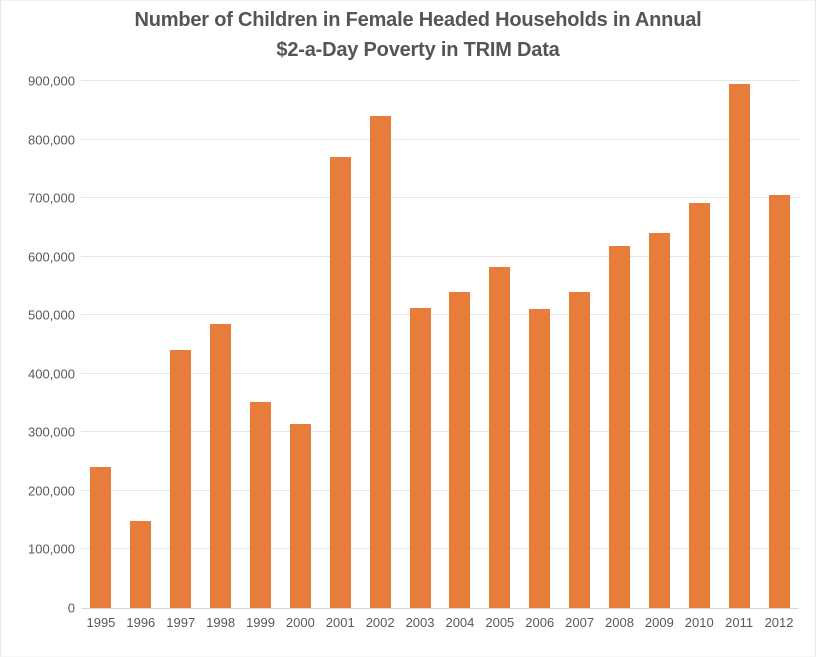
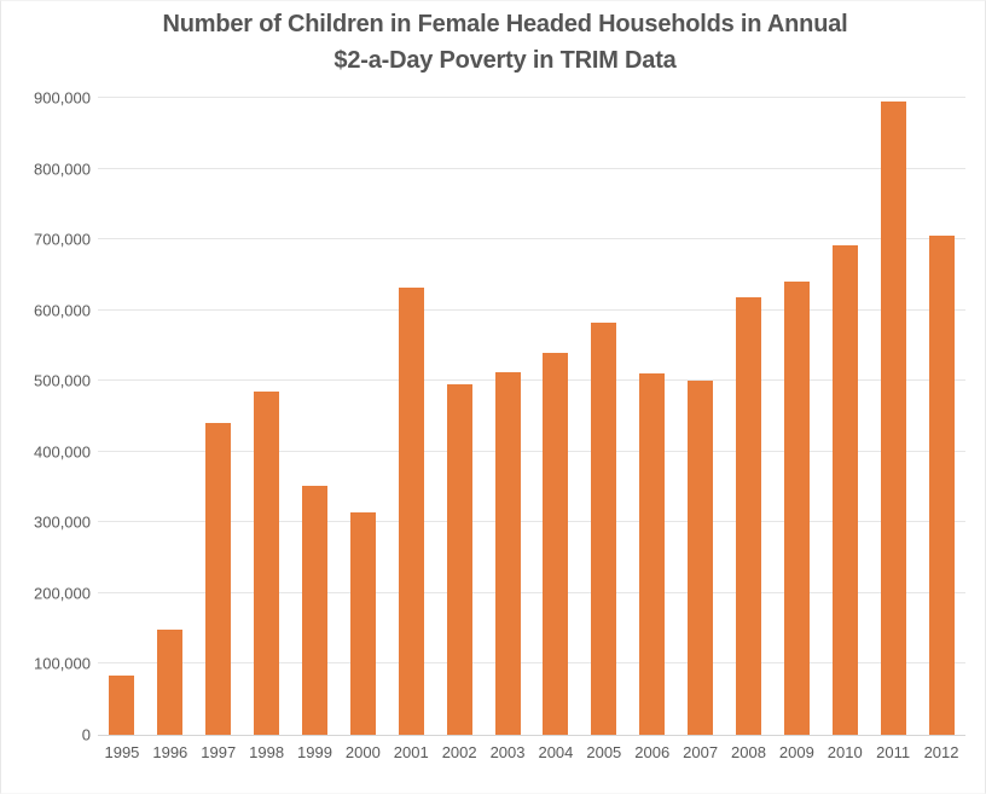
1995: 240000 -> 80000
2001: 770000 -> 630000
2002: 840000 -> 500000
2007: 540000 -> 500000
